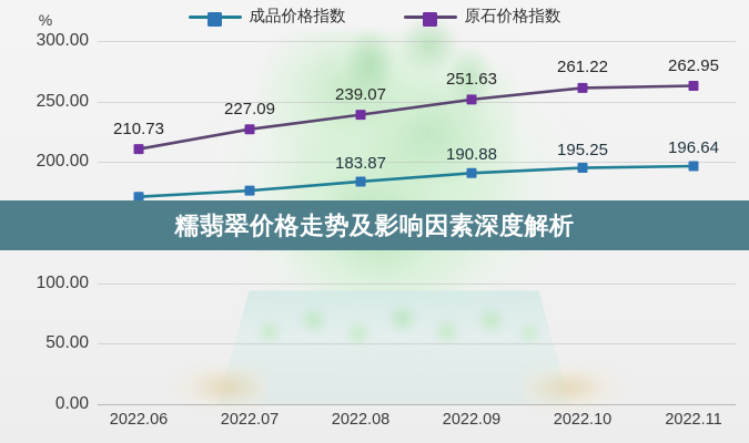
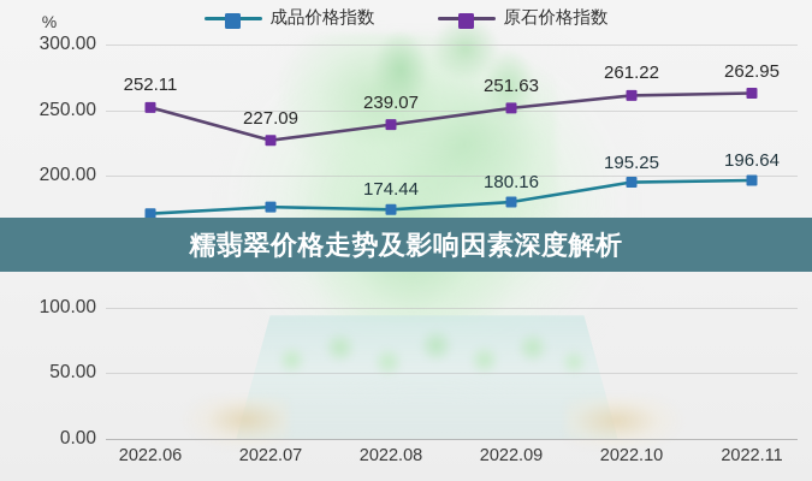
原石价格指数/2022.06: 210.73 -> 252.11
成品价格指数/2022.08: 183.87 -> 174.44
成品价格指数/2022.09: 190.88 -> 180.16
